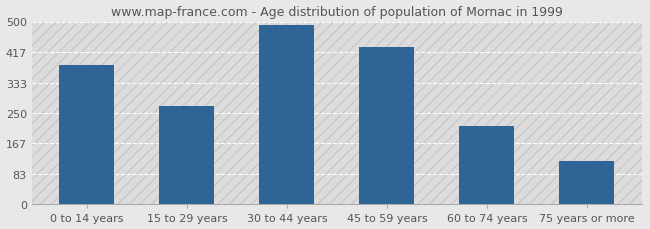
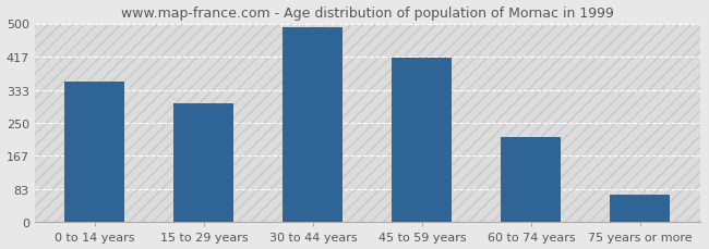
0 to 14 years: 380 -> 355
15 to 29 years: 270 -> 300
45 to 59 years: 430 -> 415
75 years or more: 120 -> 70
